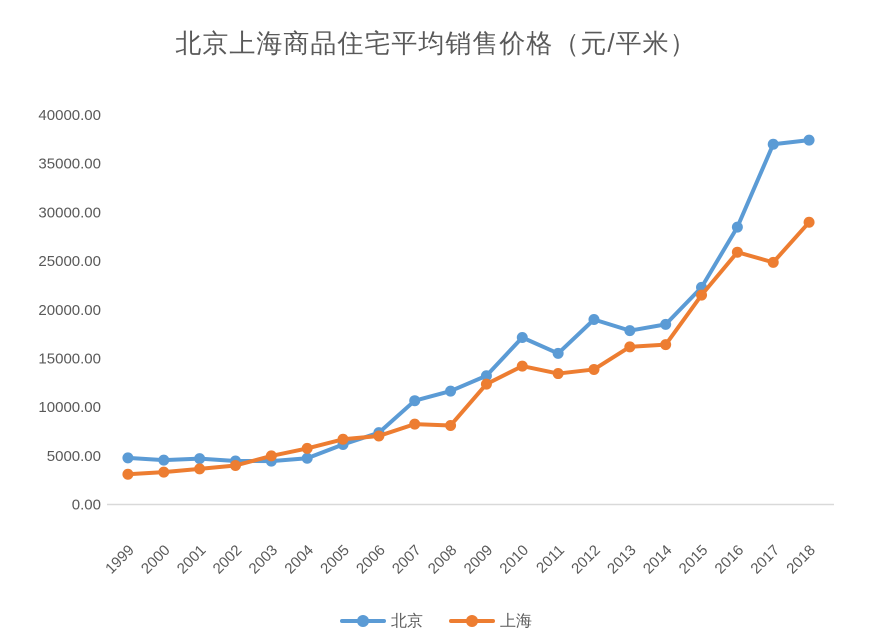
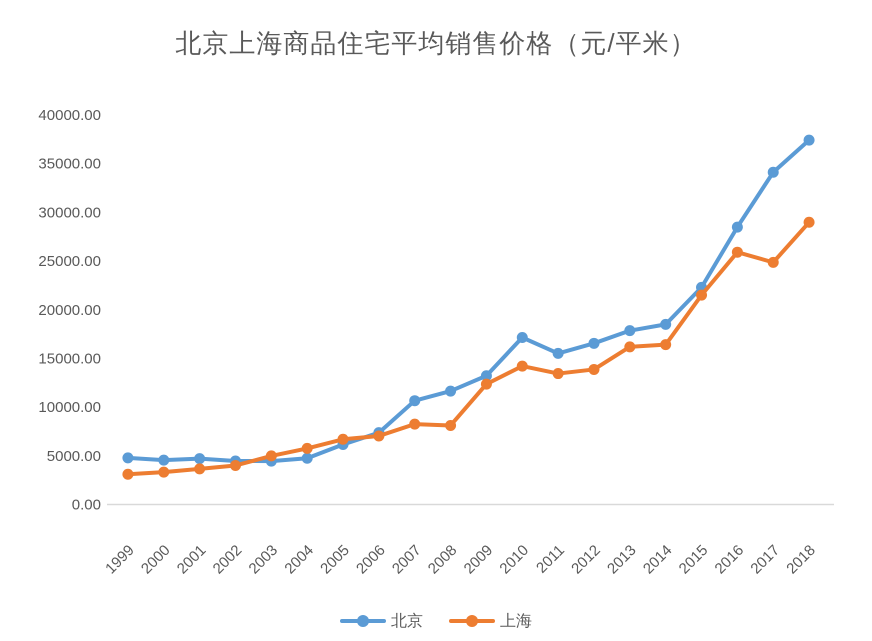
北京/2012: 19000 -> 17000
北京/2017: 37000 -> 34000
